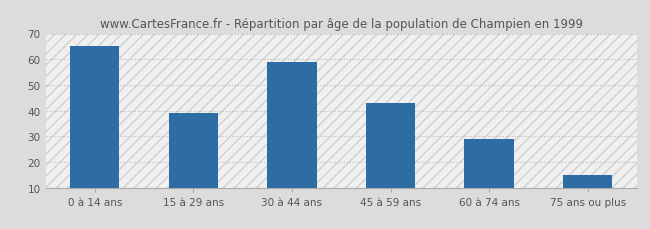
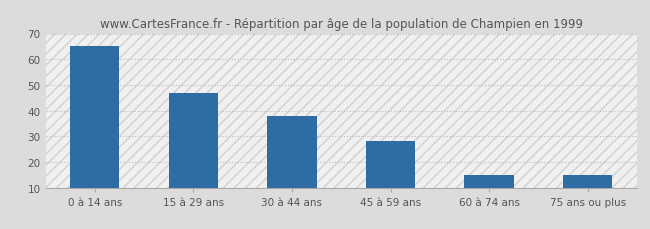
15 à 29 ans: 39 -> 47
30 à 44 ans: 59 -> 38
45 à 59 ans: 43 -> 28
60 à 74 ans: 29 -> 15
